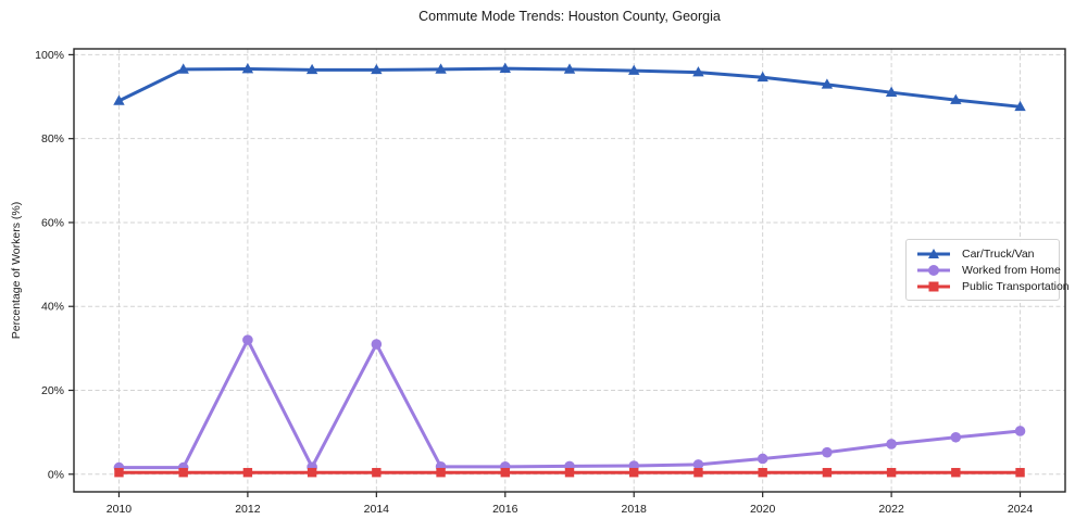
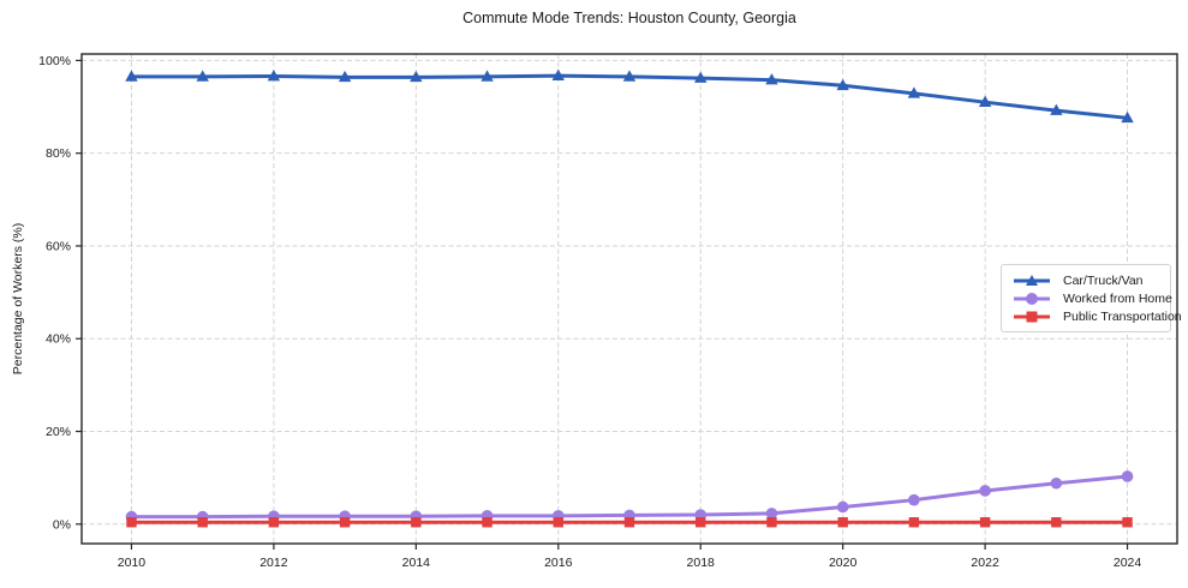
Car/Truck/Van/2010: 89% -> 96%
Worked from Home/2012: 32% -> 2%
Worked from Home/2014: 31% -> 2%
